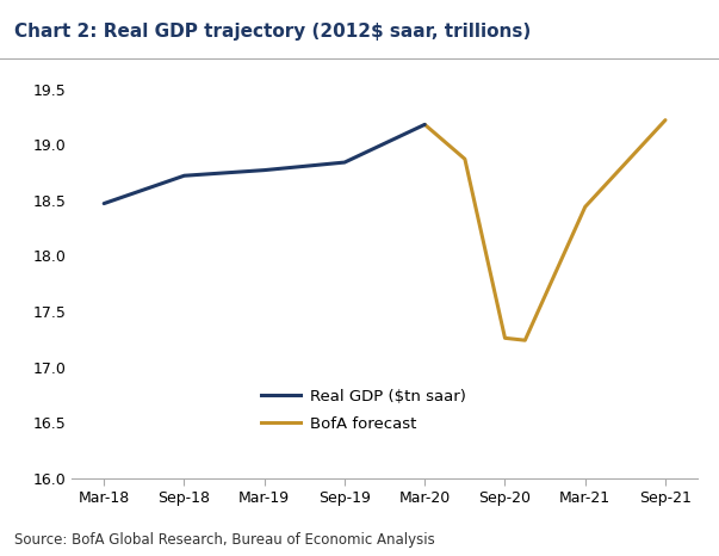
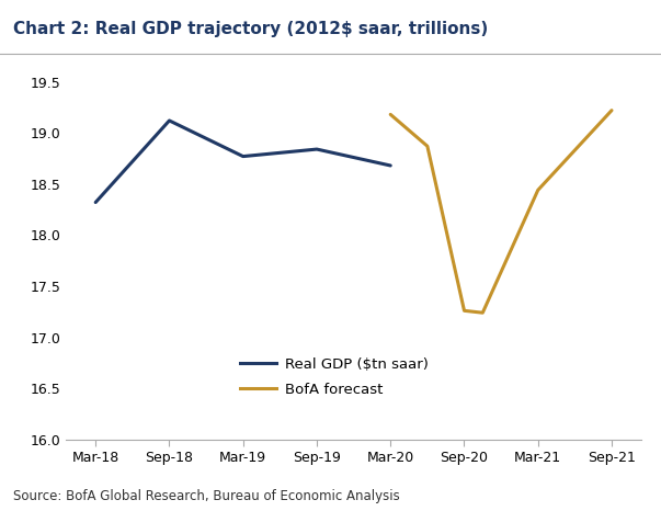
Real GDP ($tn saar)/Mar-18: 18.47 -> 18.32
Real GDP ($tn saar)/Sep-18: 18.72 -> 19.12
Real GDP ($tn saar)/Mar-20: 19.18 -> 18.68
